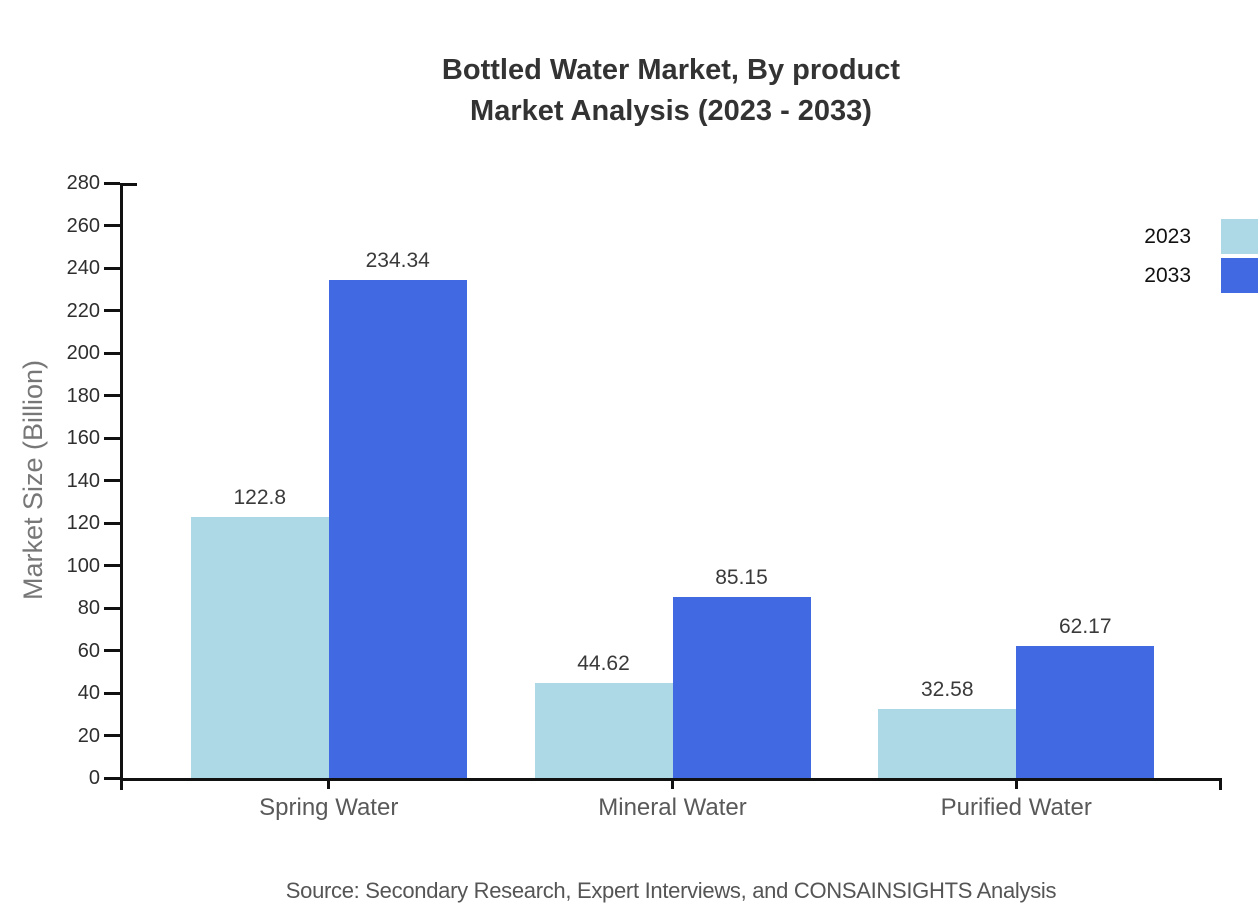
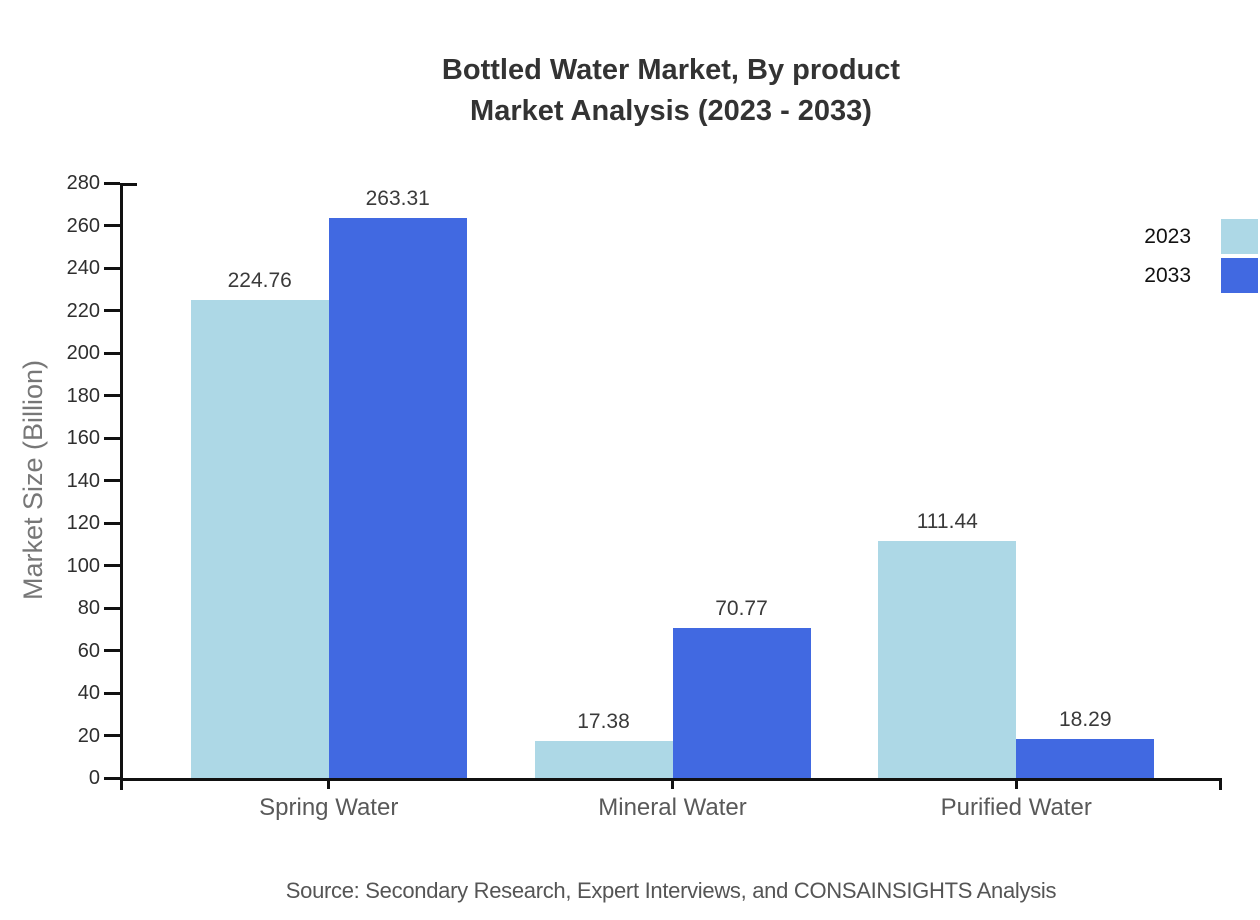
2023/Spring Water: 122.8 -> 224.76
2033/Spring Water: 234.34 -> 263.31
2023/Mineral Water: 44.62 -> 17.38
2033/Mineral Water: 85.15 -> 70.77
2023/Purified Water: 32.58 -> 111.44
2033/Purified Water: 62.17 -> 18.29
